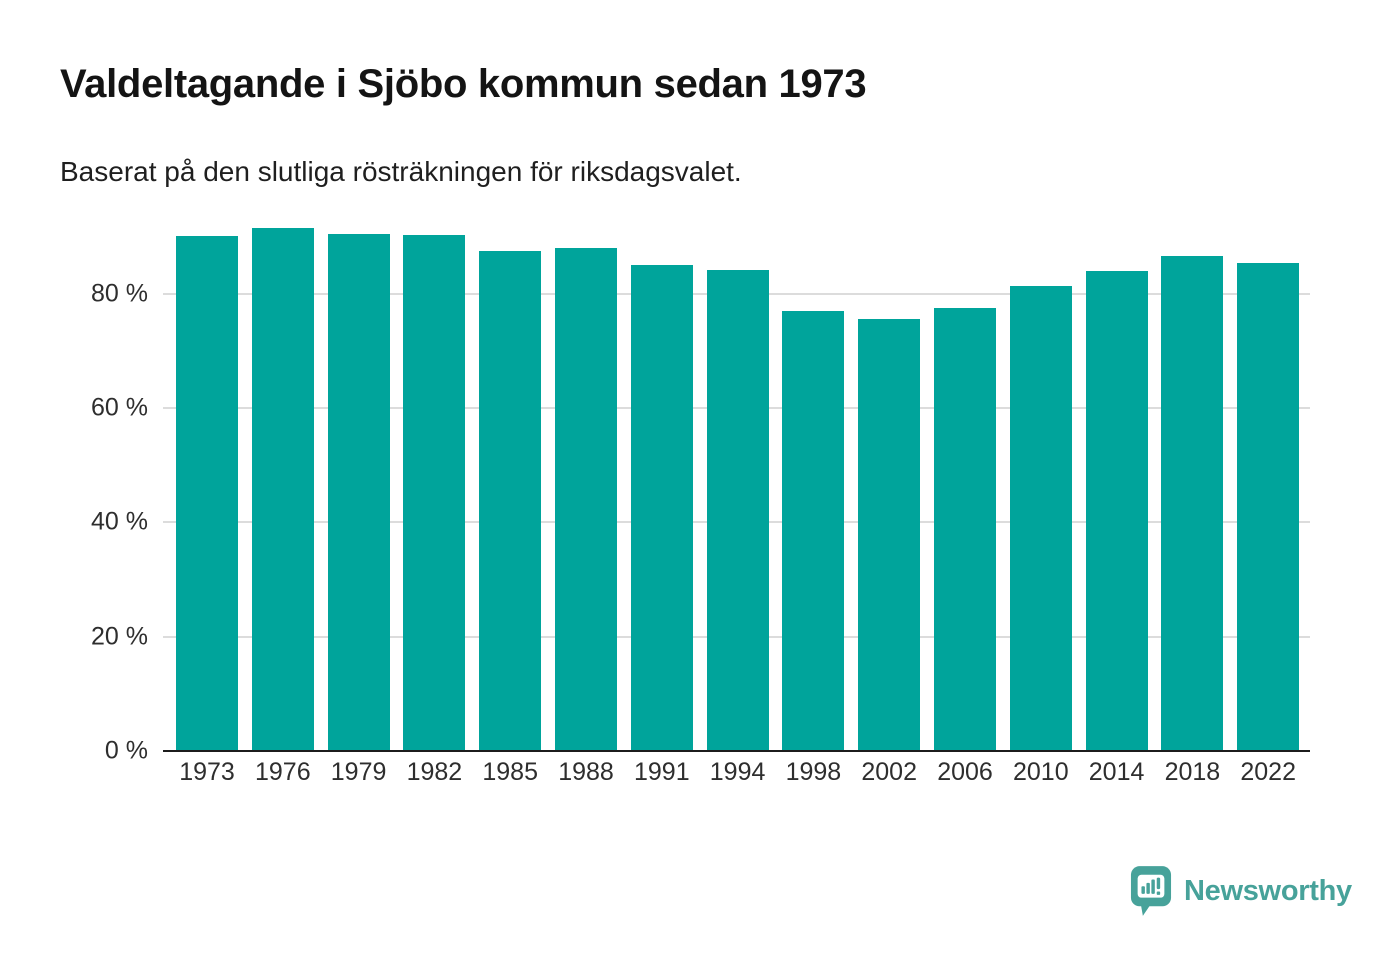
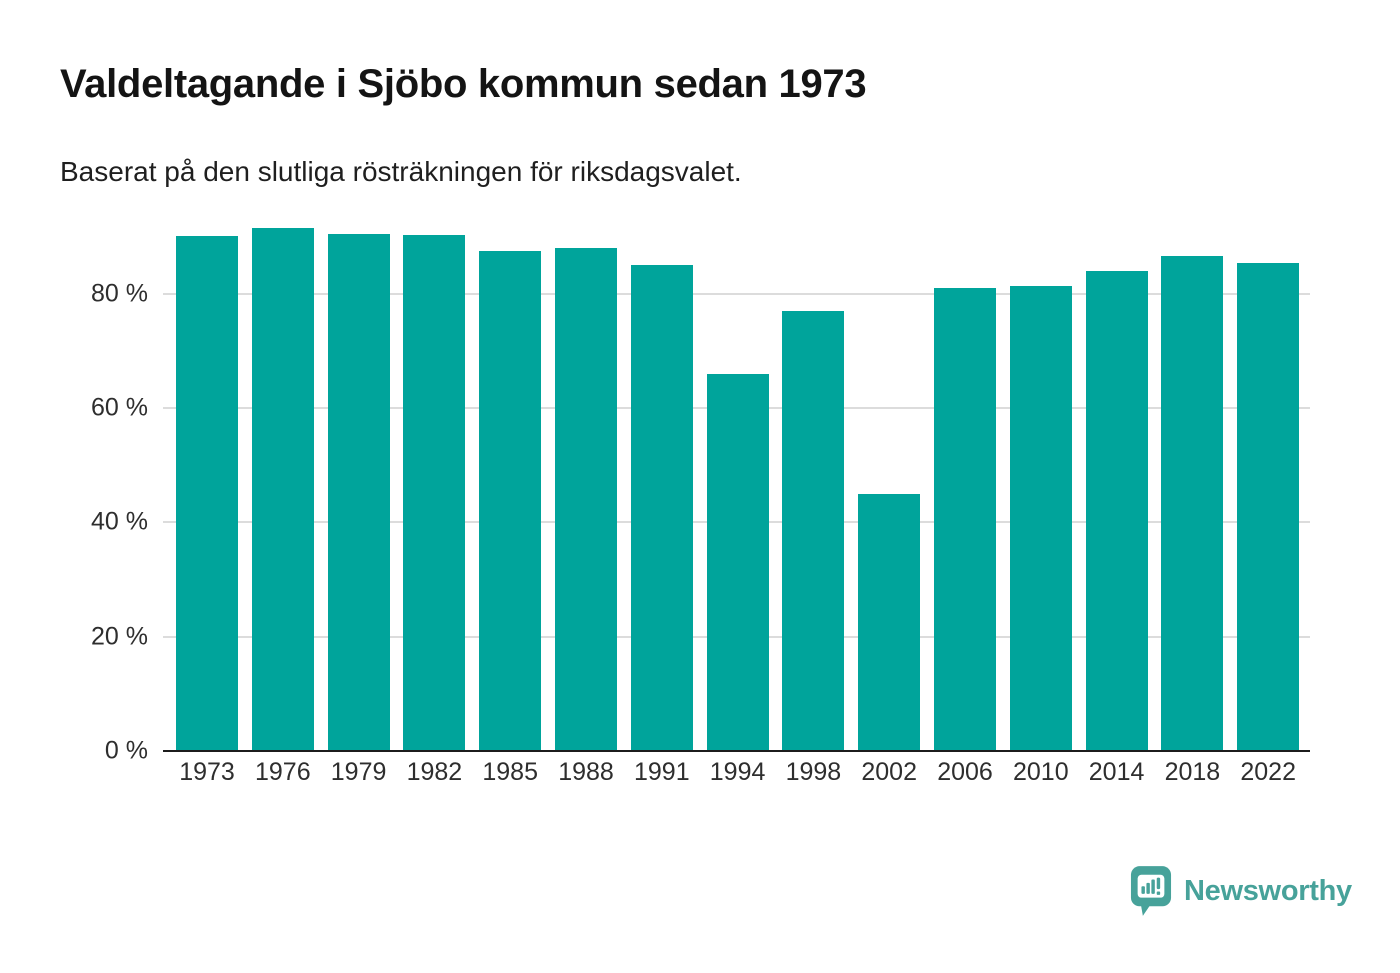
1994: 84% -> 66%
2002: 76% -> 45%
2006: 77% -> 81%
